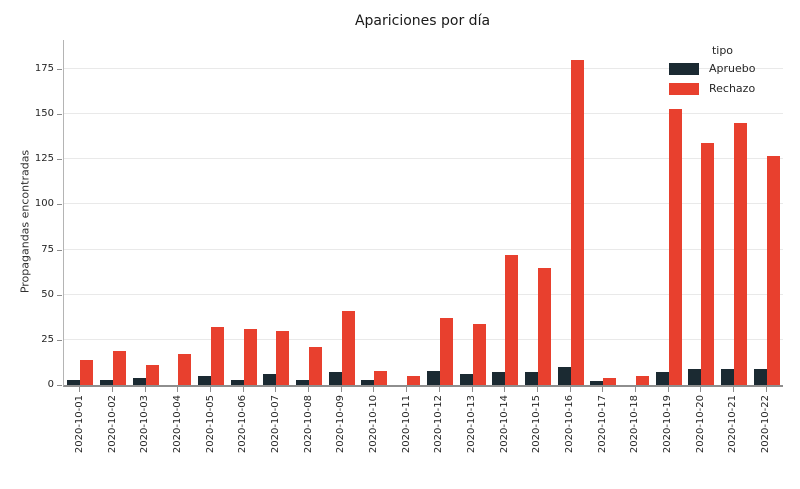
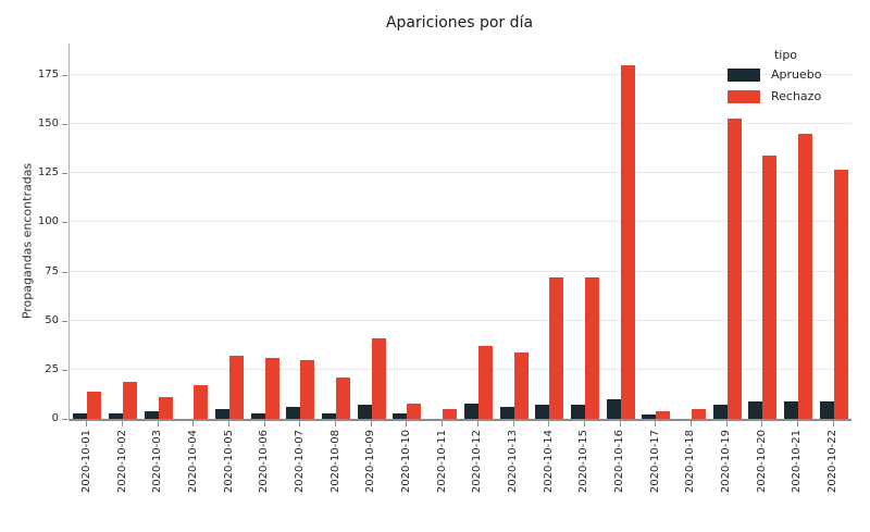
Rechazo/2020-10-15: 65 -> 72
